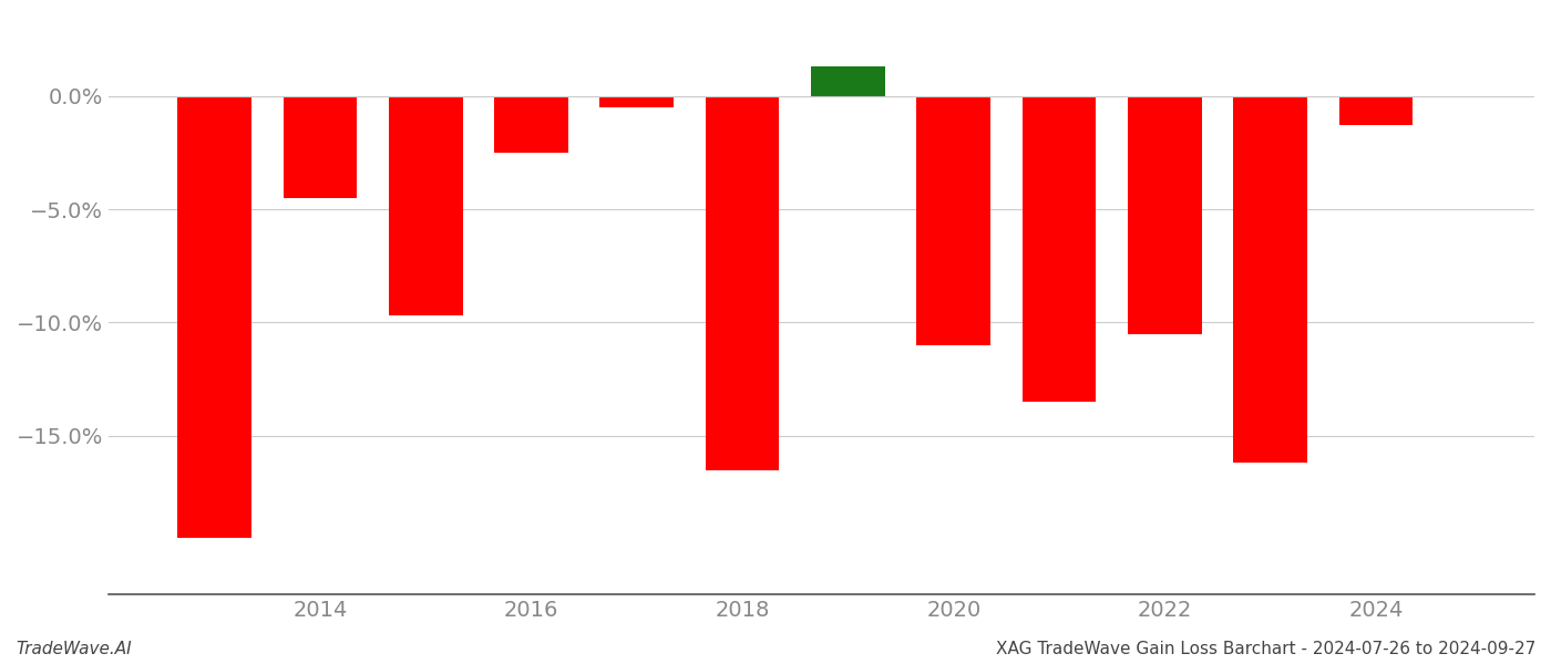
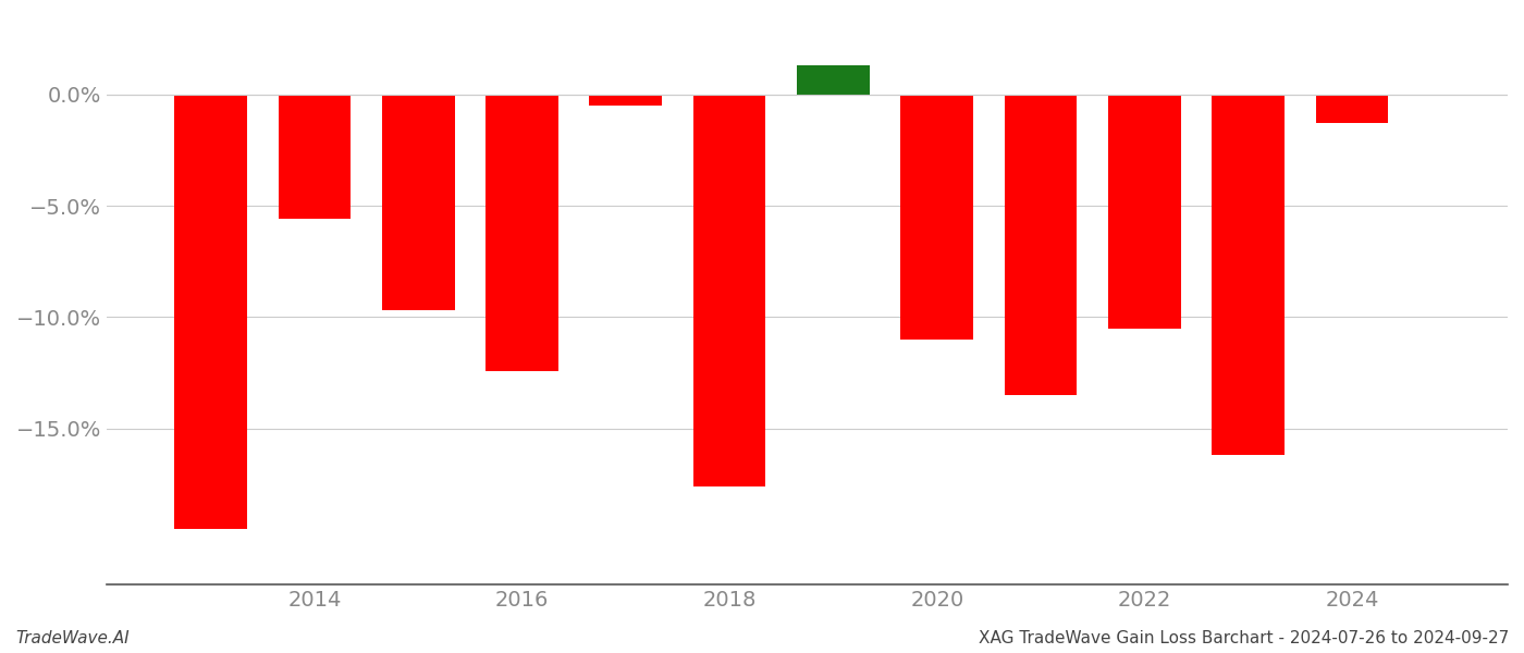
2014: -4.5% -> -5.6%
2016: -2.5% -> -12.4%
2018: -16.5% -> -17.6%
